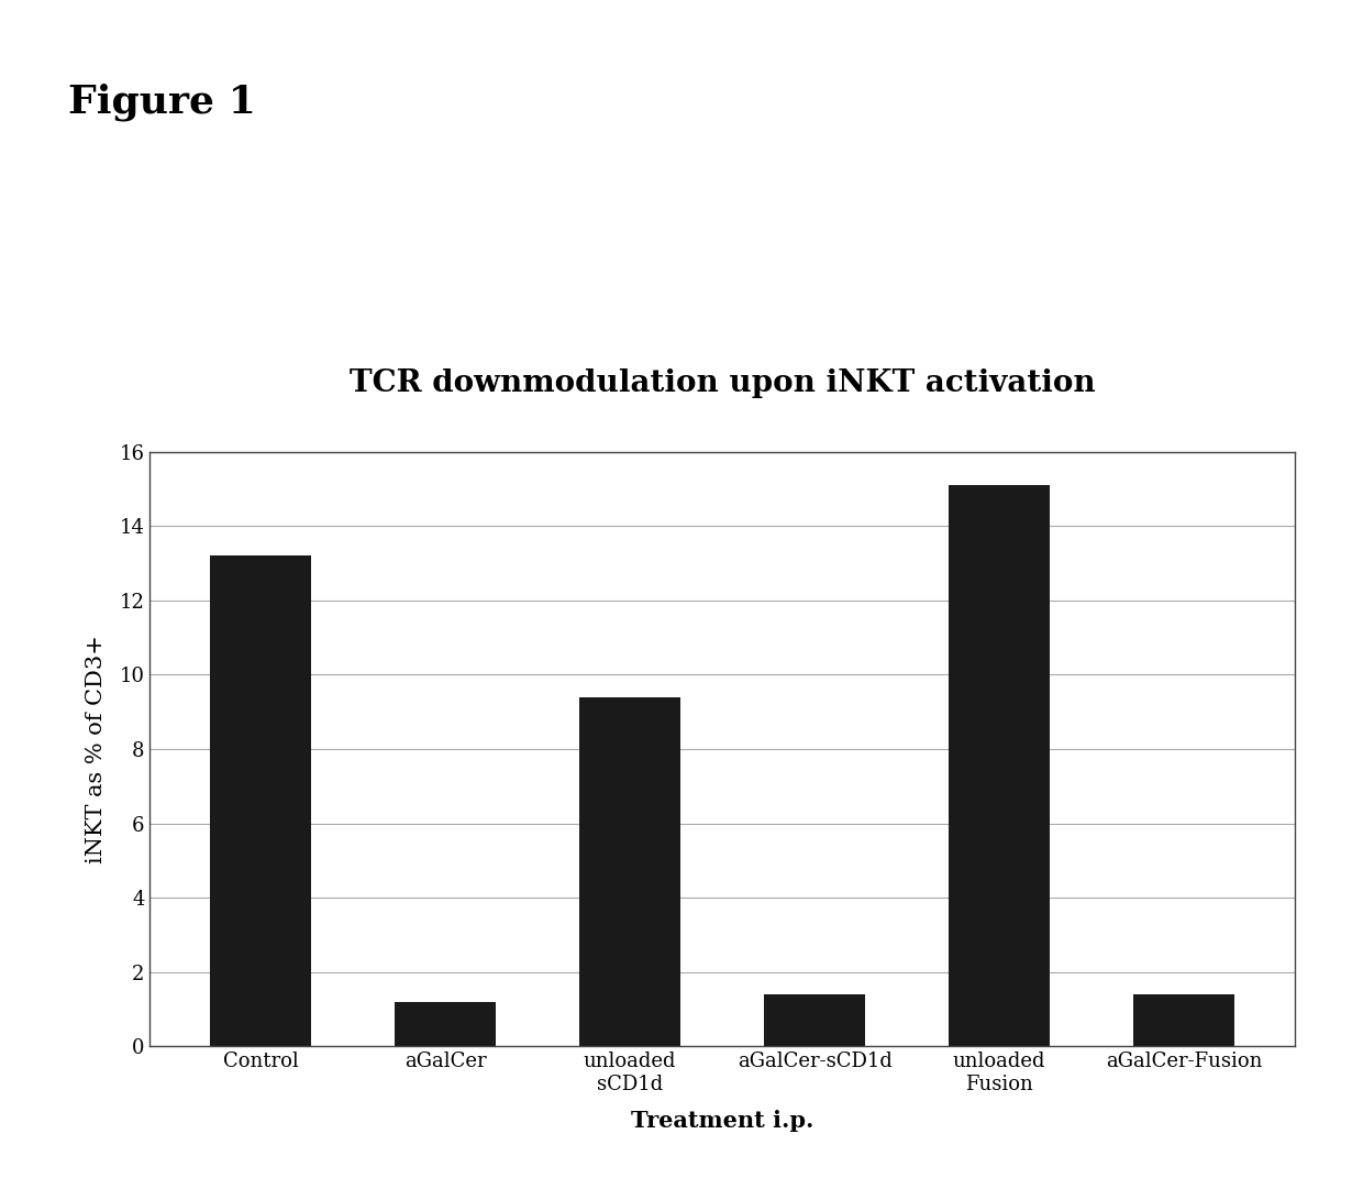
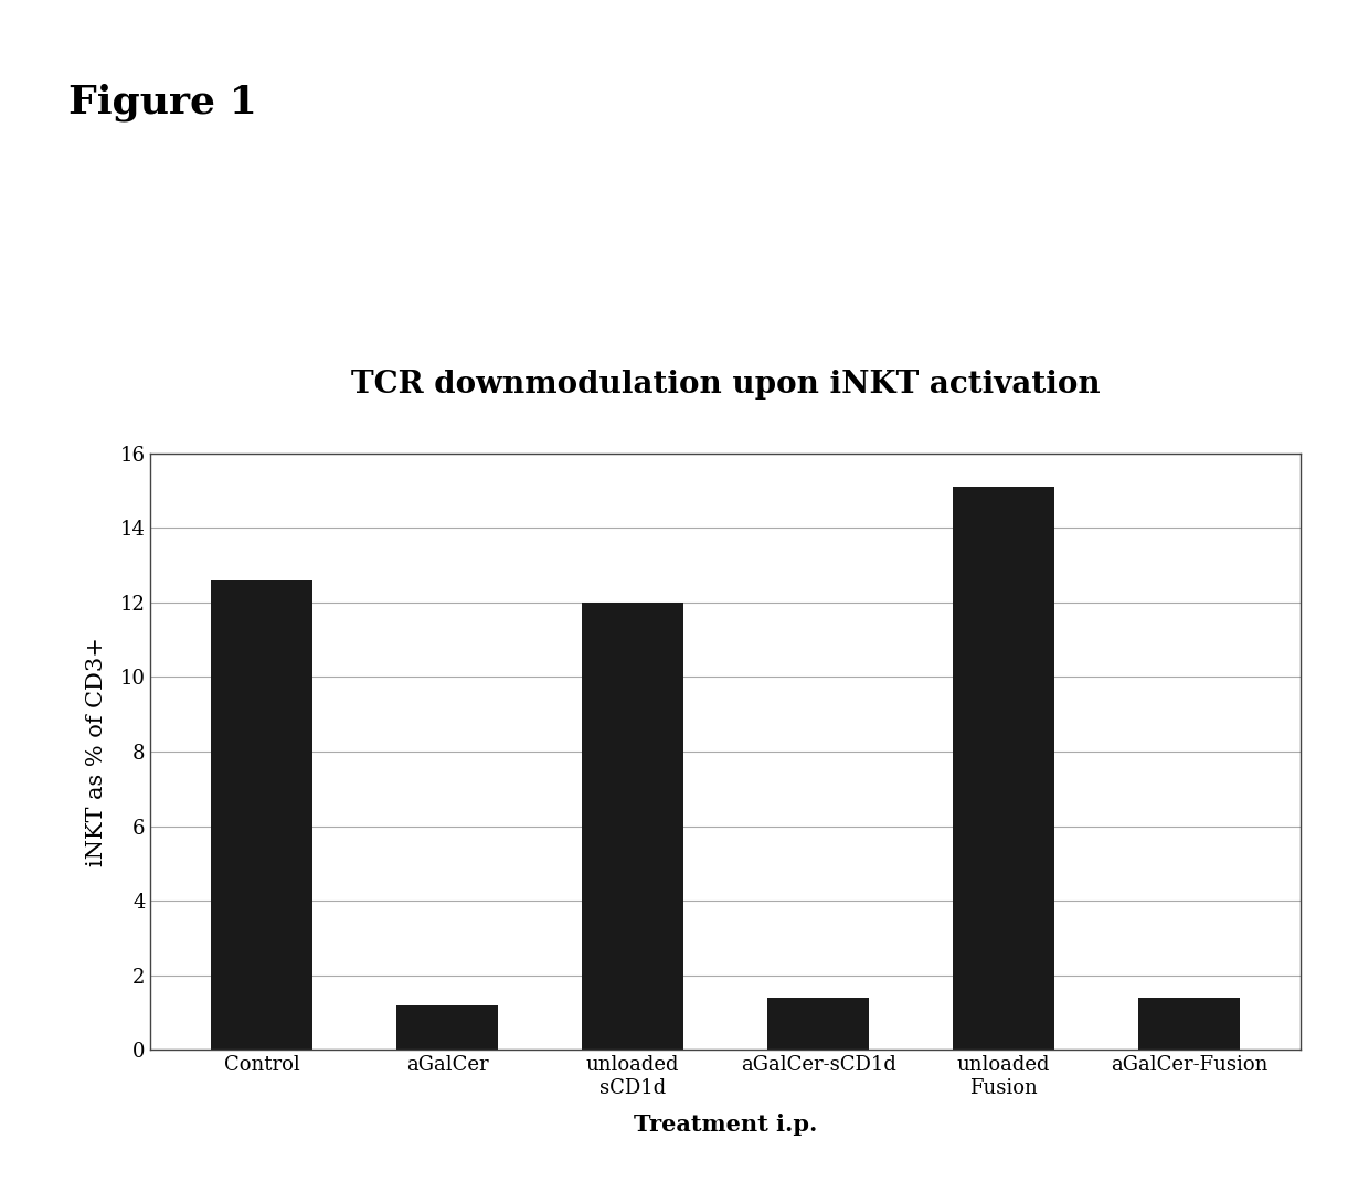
Control: 13.2 -> 12.6
unloaded sCD1d: 9.4 -> 12.0
